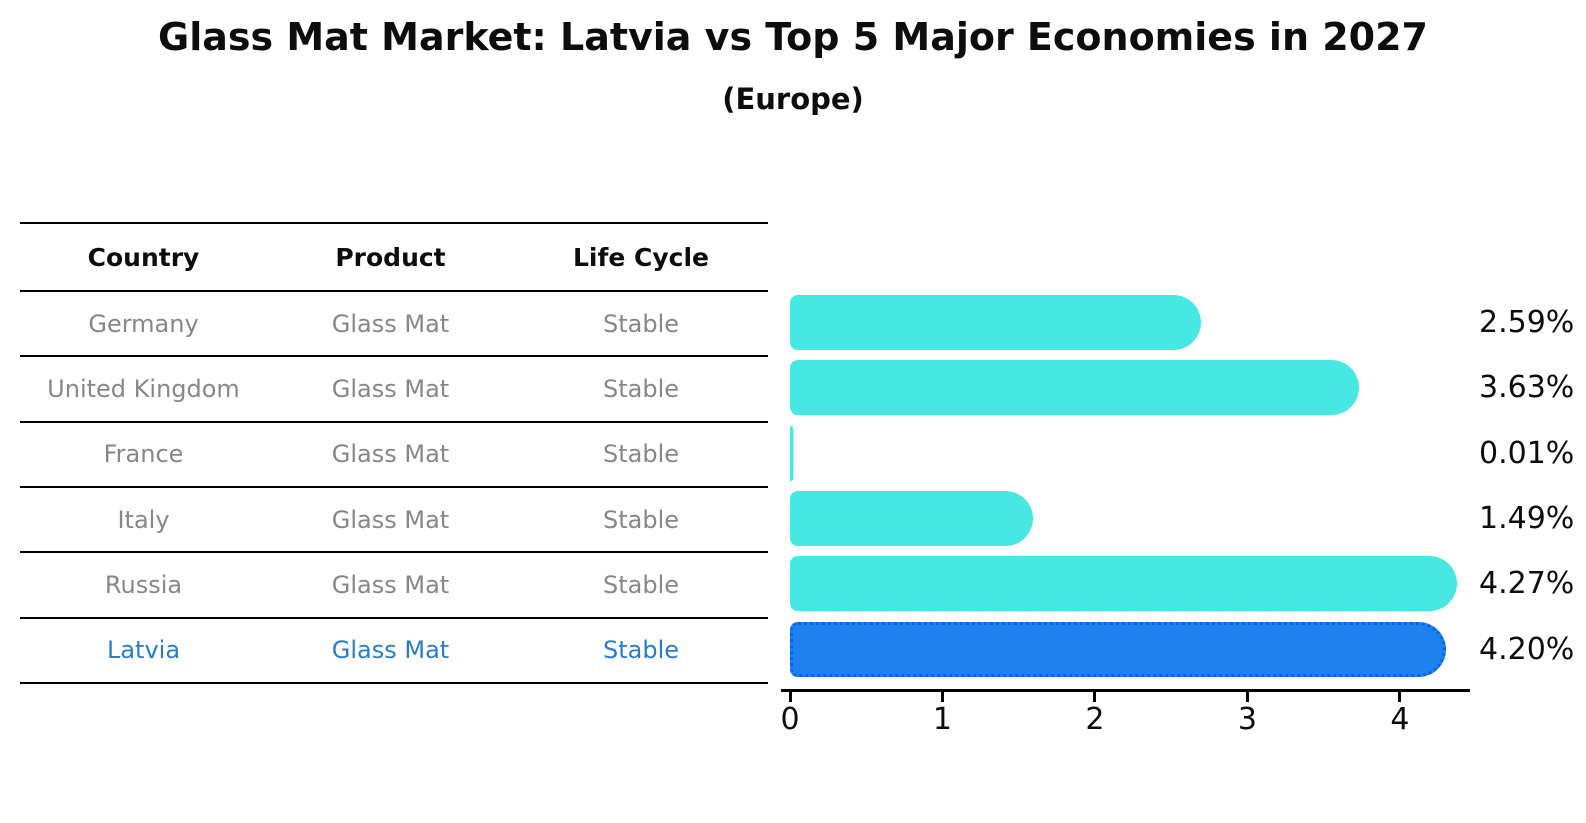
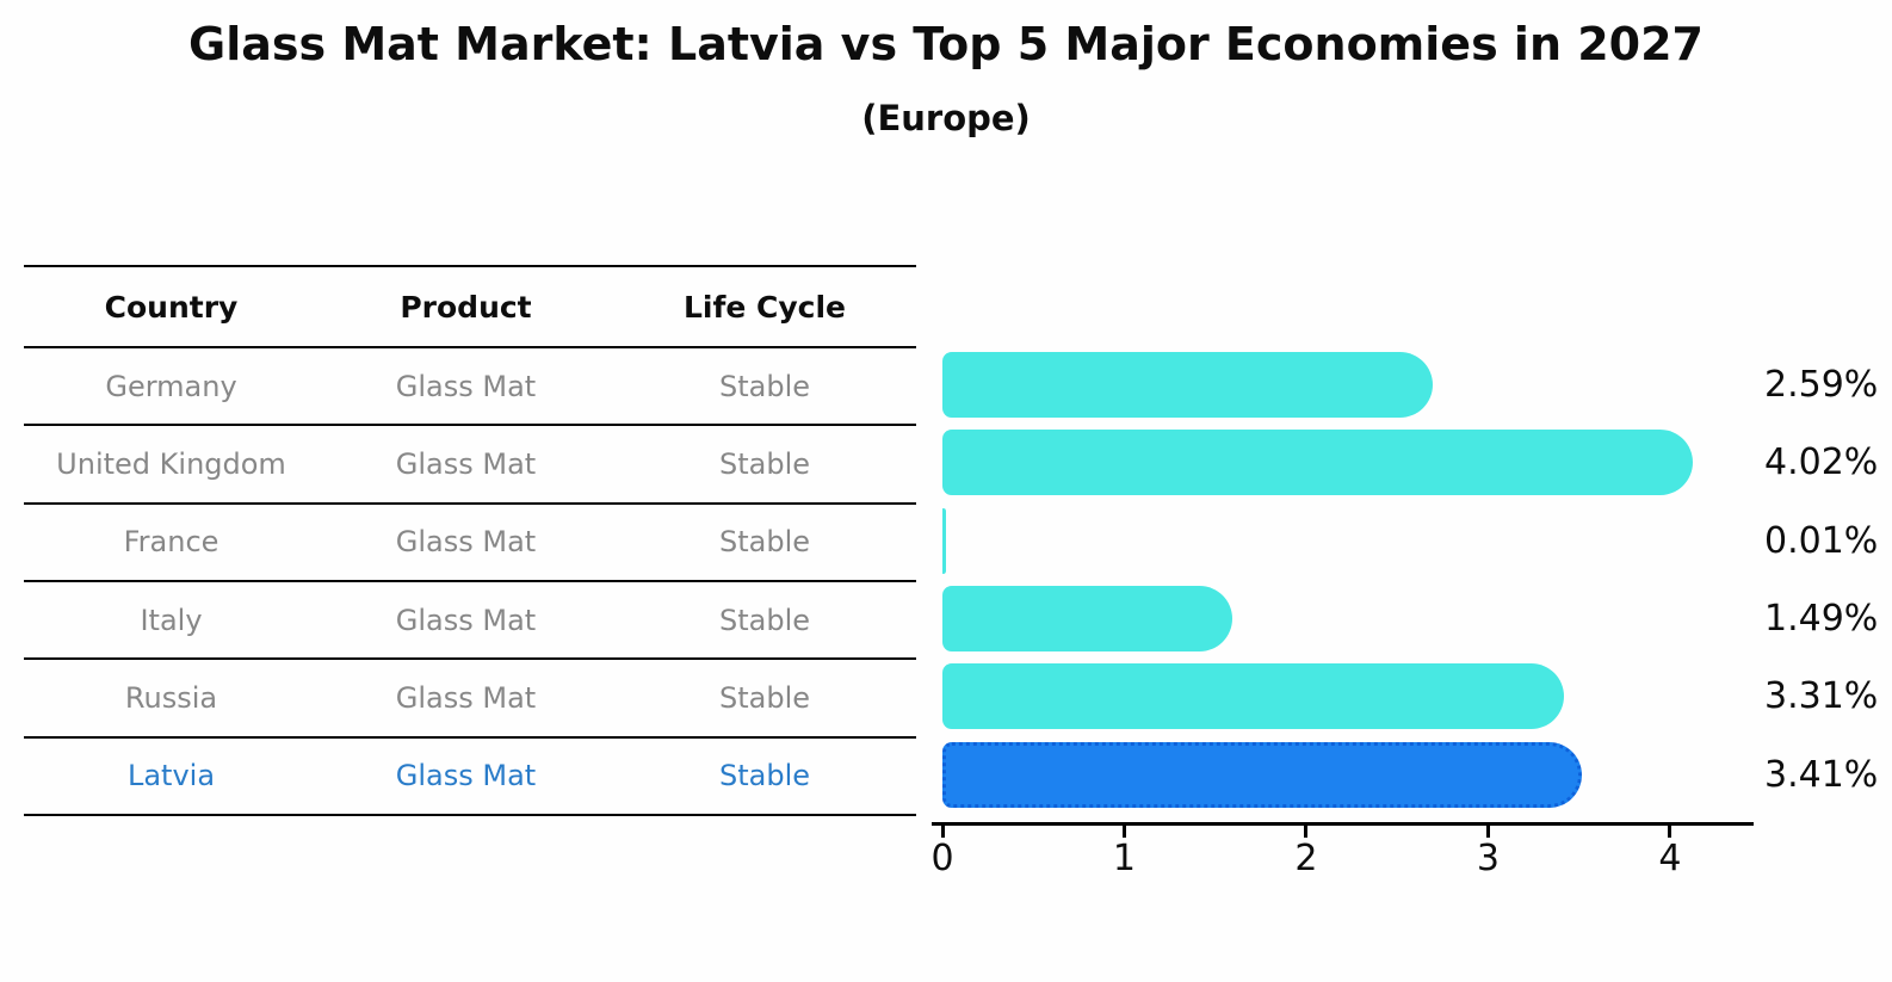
United Kingdom: 3.63% -> 4.02%
Russia: 4.27% -> 3.31%
Latvia: 4.20% -> 3.41%
